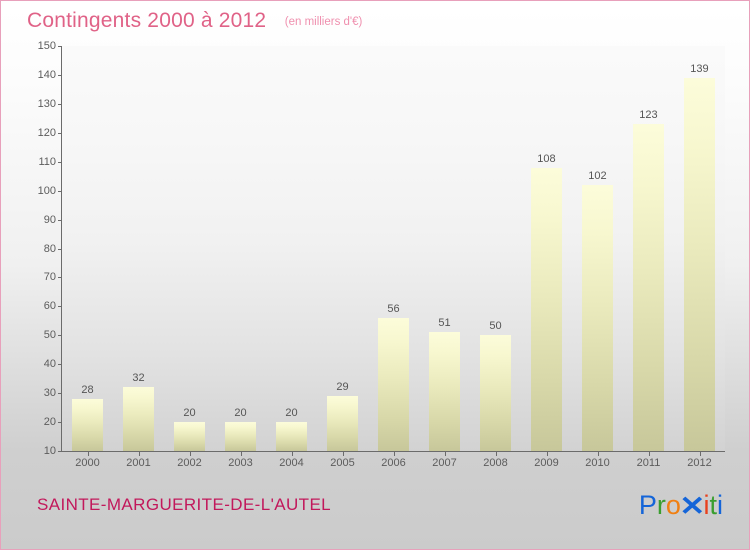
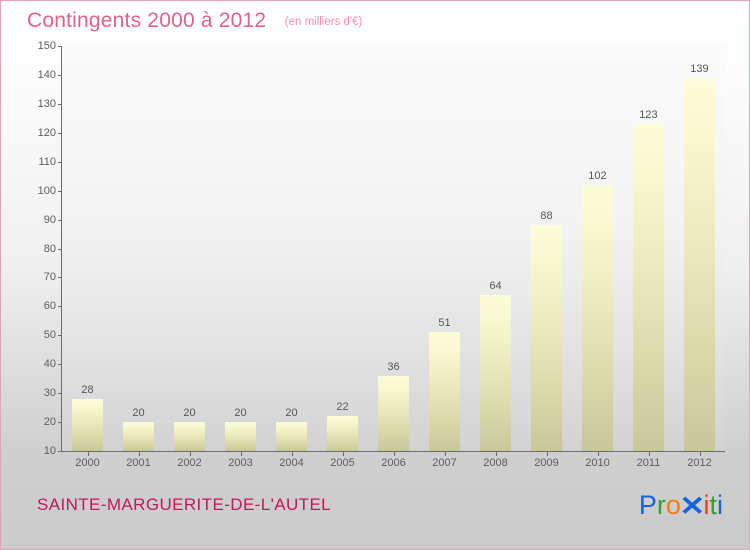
2001: 32 -> 20
2005: 29 -> 22
2006: 56 -> 36
2008: 50 -> 64
2009: 108 -> 88
